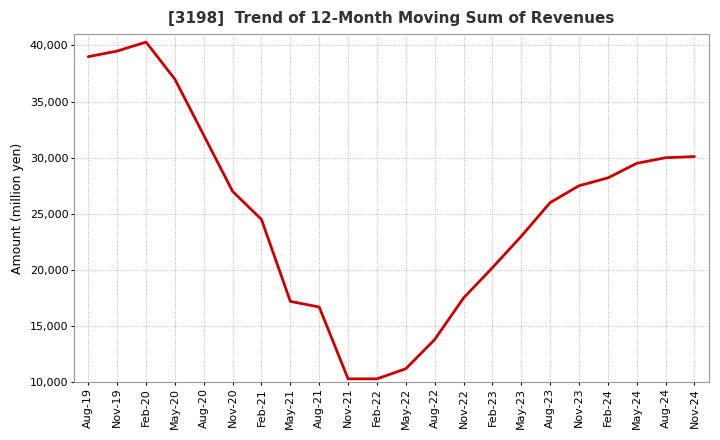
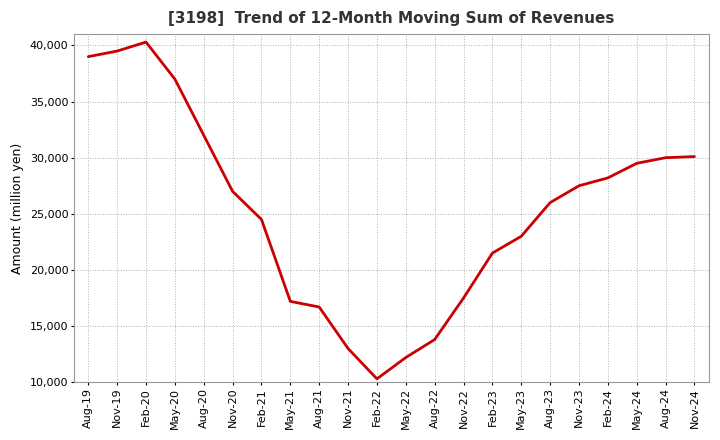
Nov-21: 10,300 -> 13,000
May-22: 11,200 -> 12,200
Feb-23: 20,200 -> 21,500
